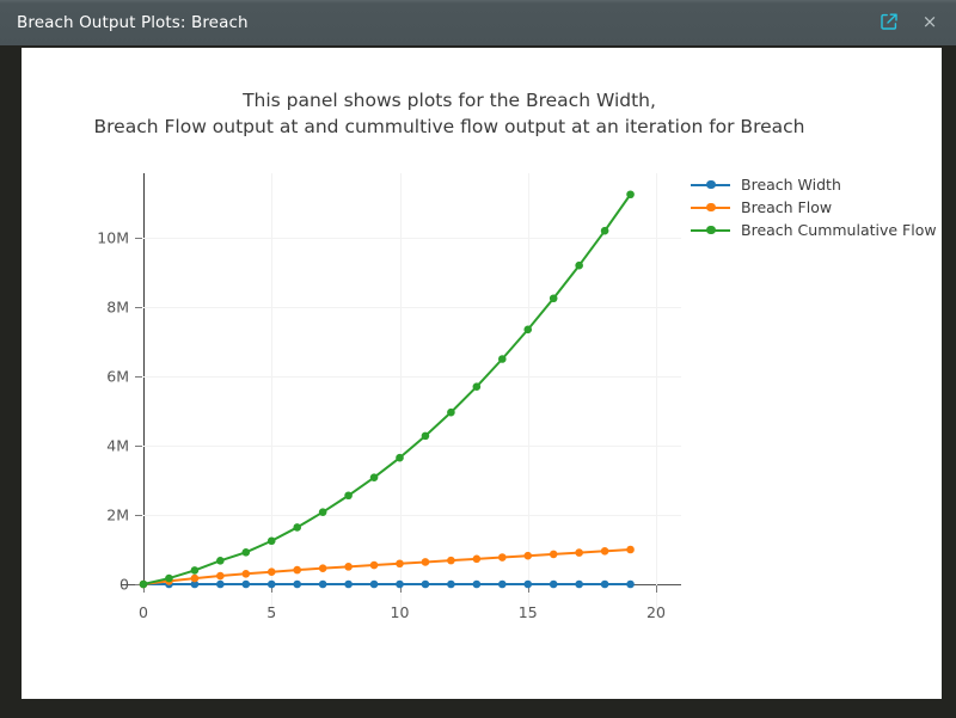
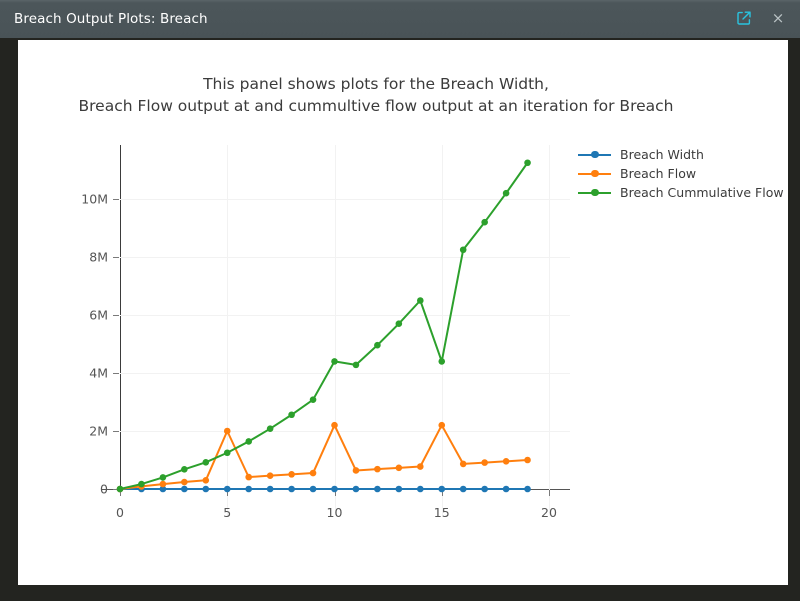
Breach Flow/5: 0.4M -> 2.0M
Breach Flow/10: 0.6M -> 2.2M
Breach Cummulative Flow/10: 3.6M -> 4.4M
Breach Flow/15: 0.8M -> 2.2M
Breach Cummulative Flow/15: 7.4M -> 4.4M
